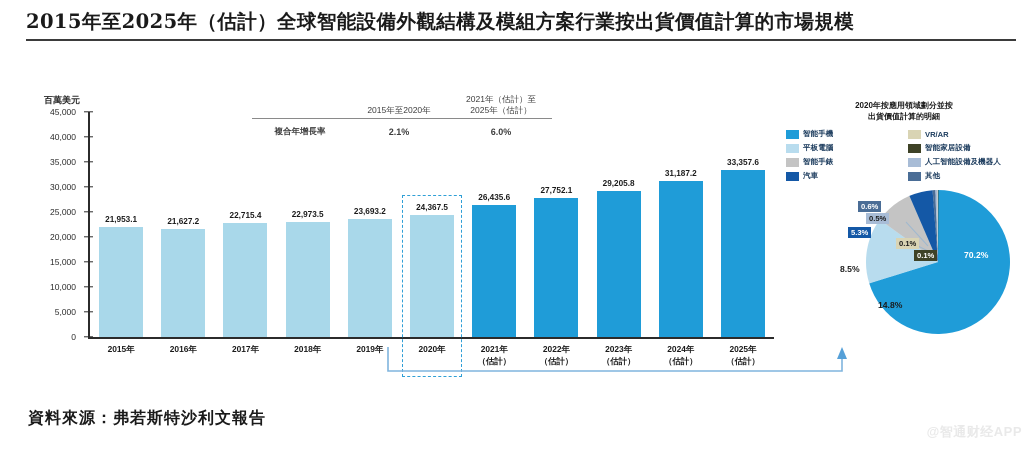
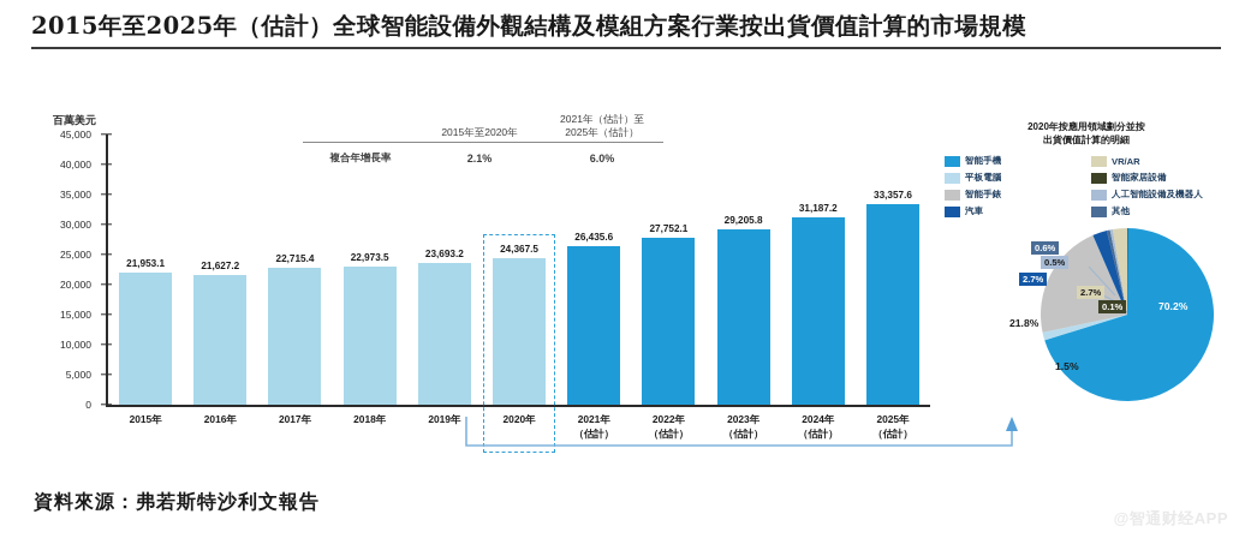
2020年按應用領域劃分並按出貨價值計算的明細/平板電腦: 14.8% -> 1.5%
2020年按應用領域劃分並按出貨價值計算的明細/智能手錶: 8.5% -> 21.8%
2020年按應用領域劃分並按出貨價值計算的明細/汽車: 5.3% -> 2.7%
2020年按應用領域劃分並按出貨價值計算的明細/VR/AR: 0.1% -> 2.7%
